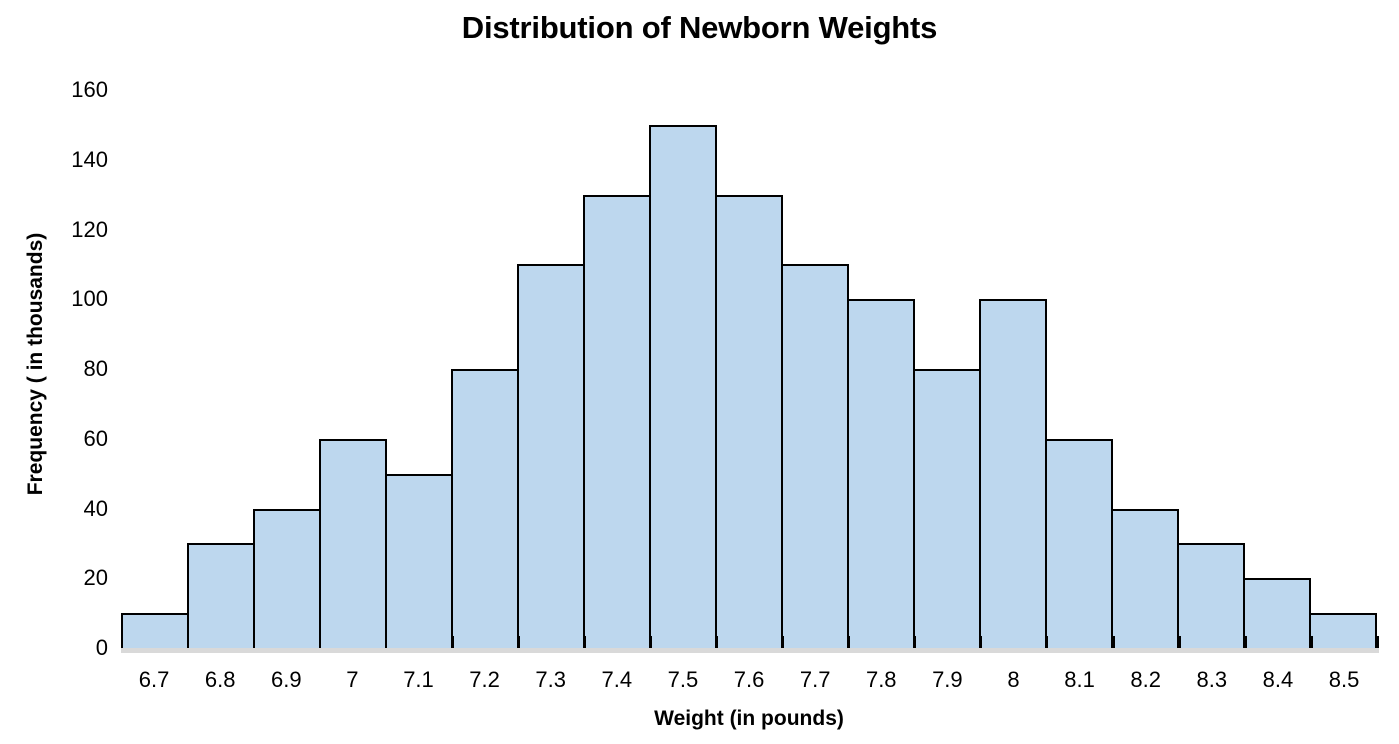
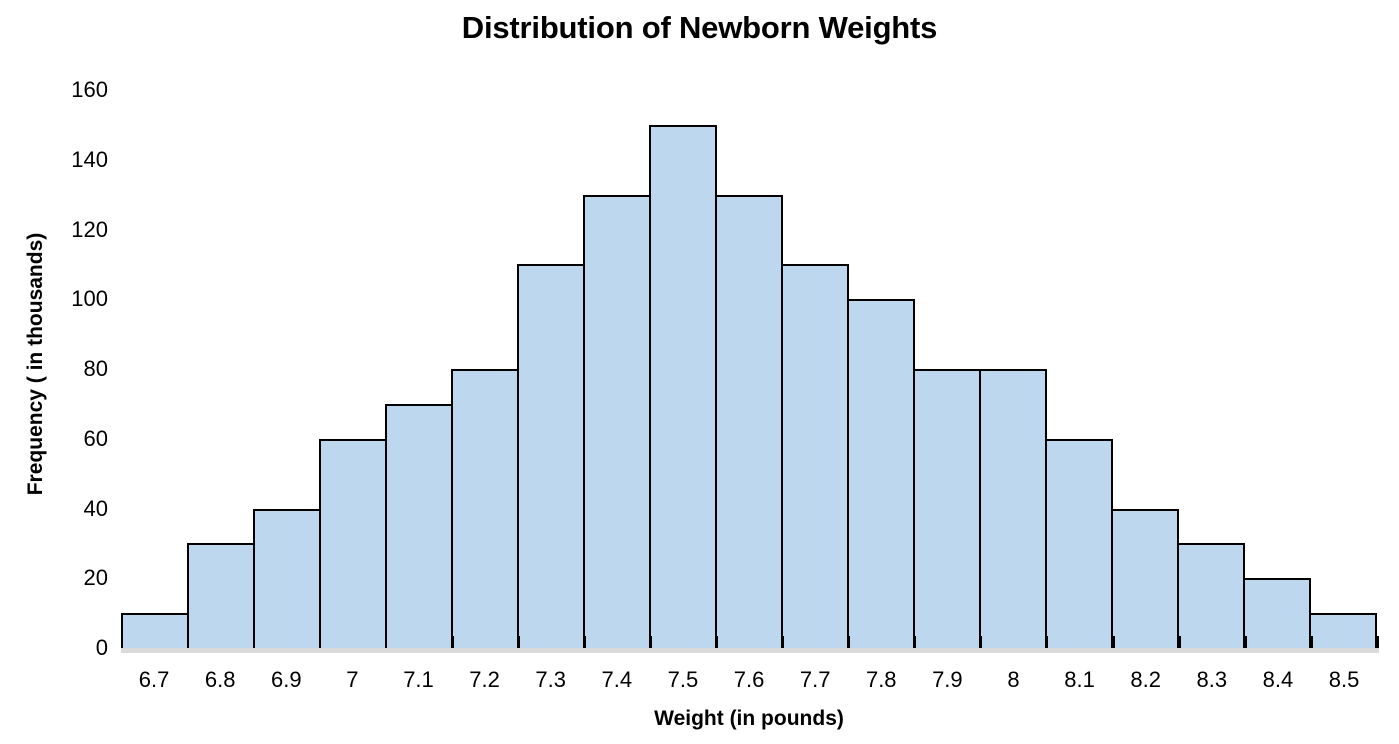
7.1: 50 -> 70
8: 100 -> 80
